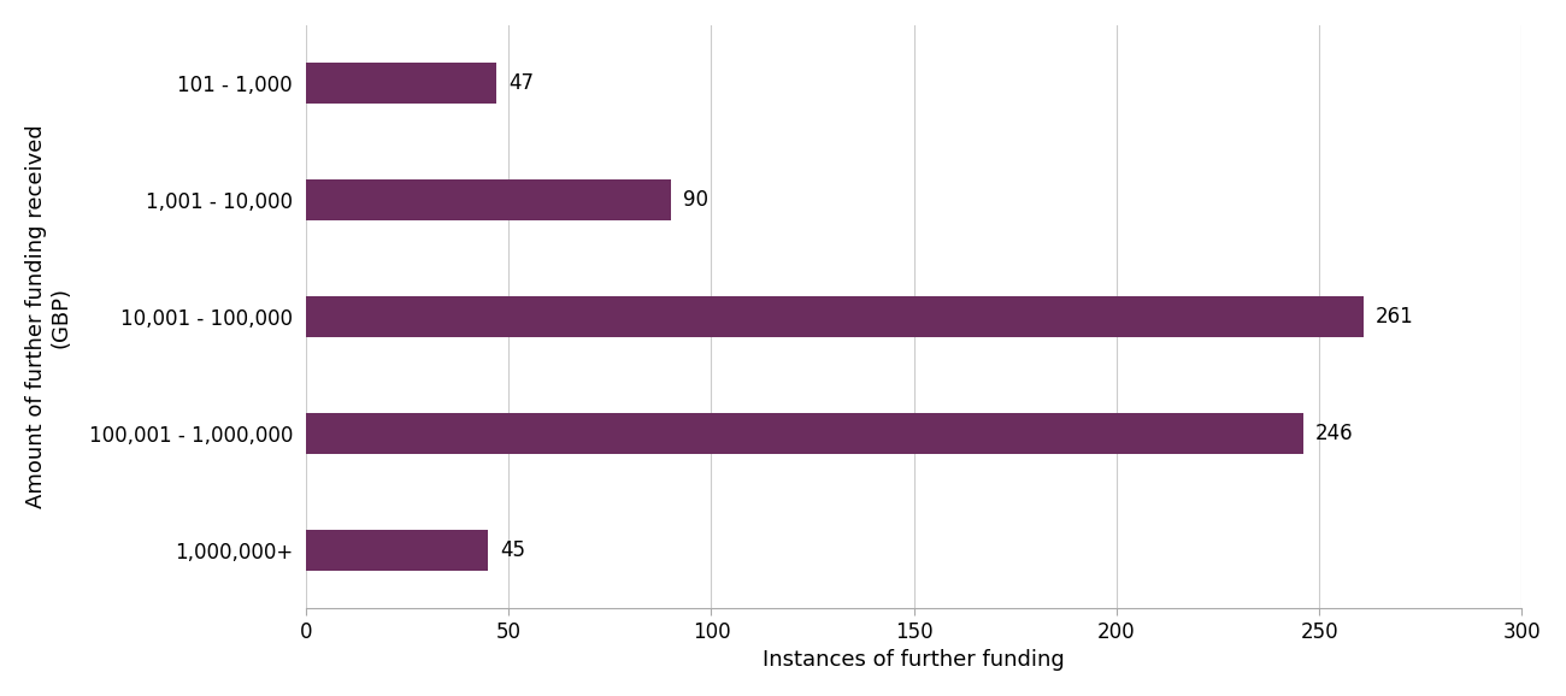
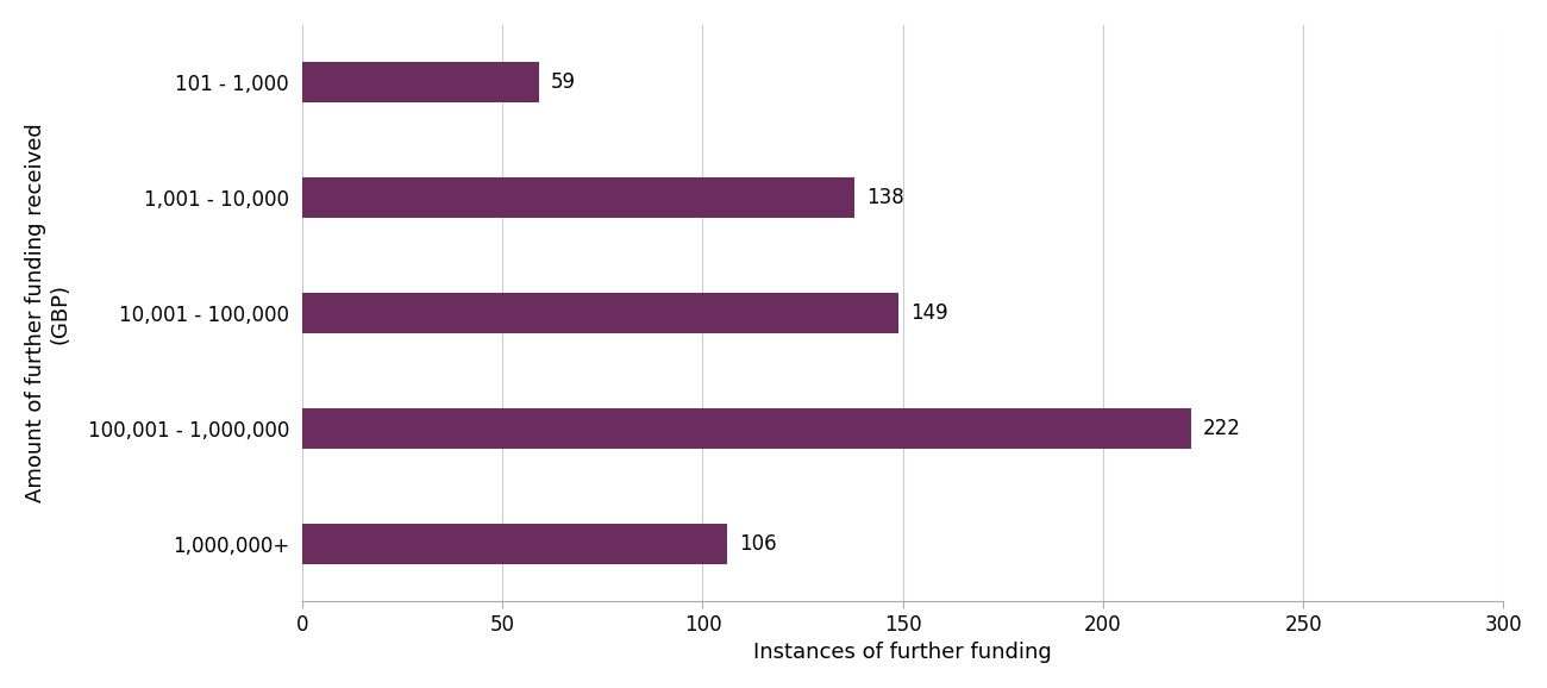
101 - 1,000: 47 -> 59
1,001 - 10,000: 90 -> 138
10,001 - 100,000: 261 -> 149
100,001 - 1,000,000: 246 -> 222
1,000,000+: 45 -> 106
